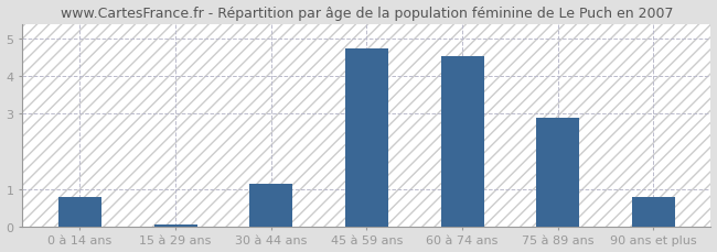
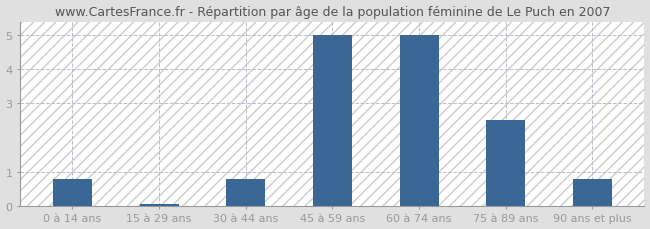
30 à 44 ans: 1.15 -> 0.80
45 à 59 ans: 4.75 -> 5.00
60 à 74 ans: 4.55 -> 5.00
75 à 89 ans: 2.90 -> 2.50
